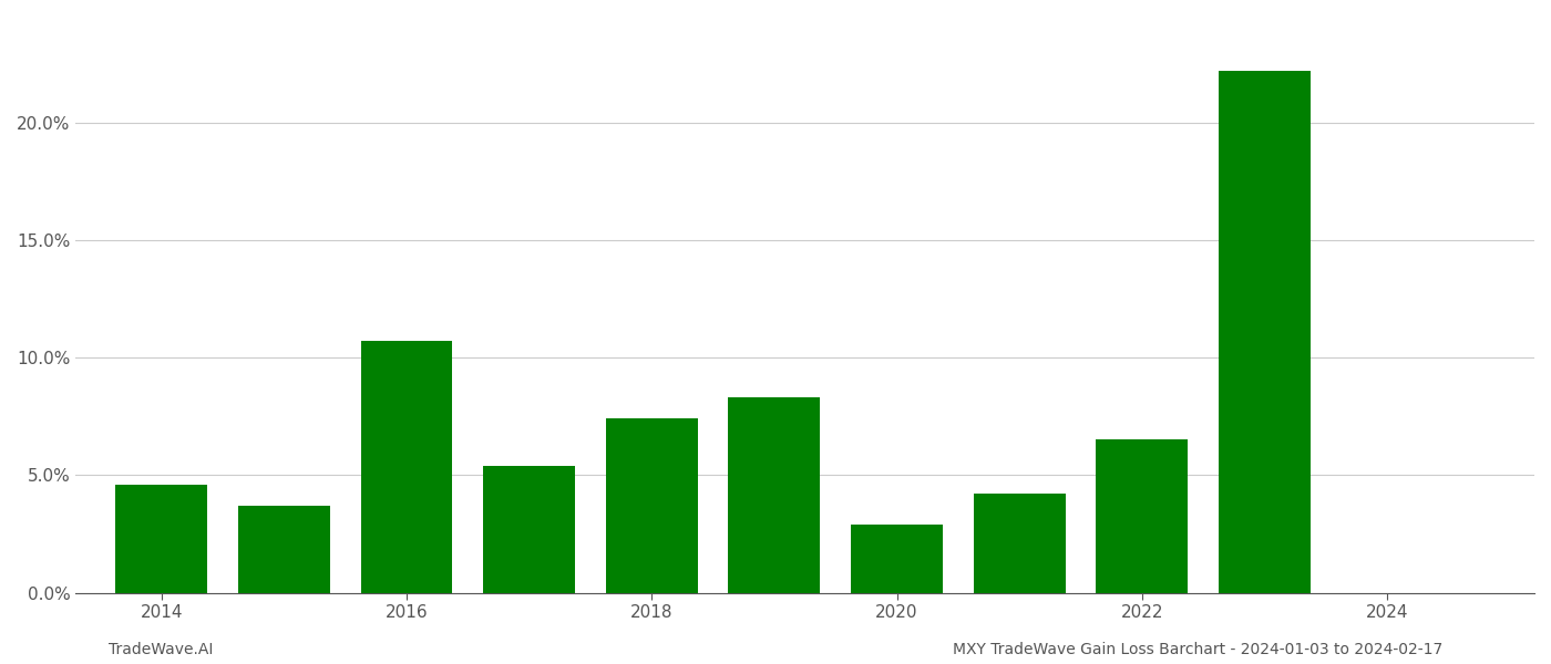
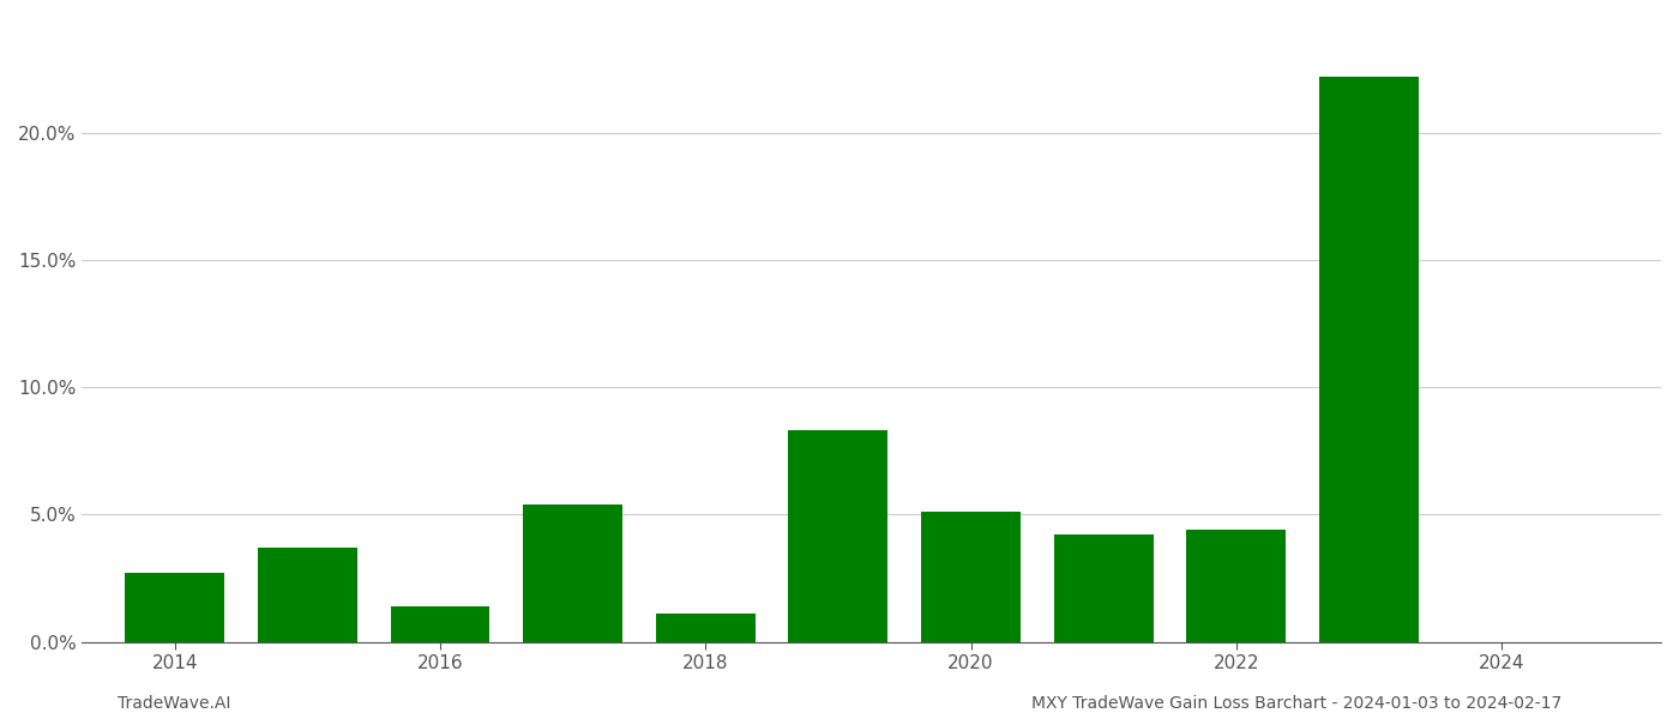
2014: 4.6% -> 2.7%
2016: 10.7% -> 1.4%
2018: 7.4% -> 1.1%
2020: 2.9% -> 5.1%
2022: 6.5% -> 4.4%
